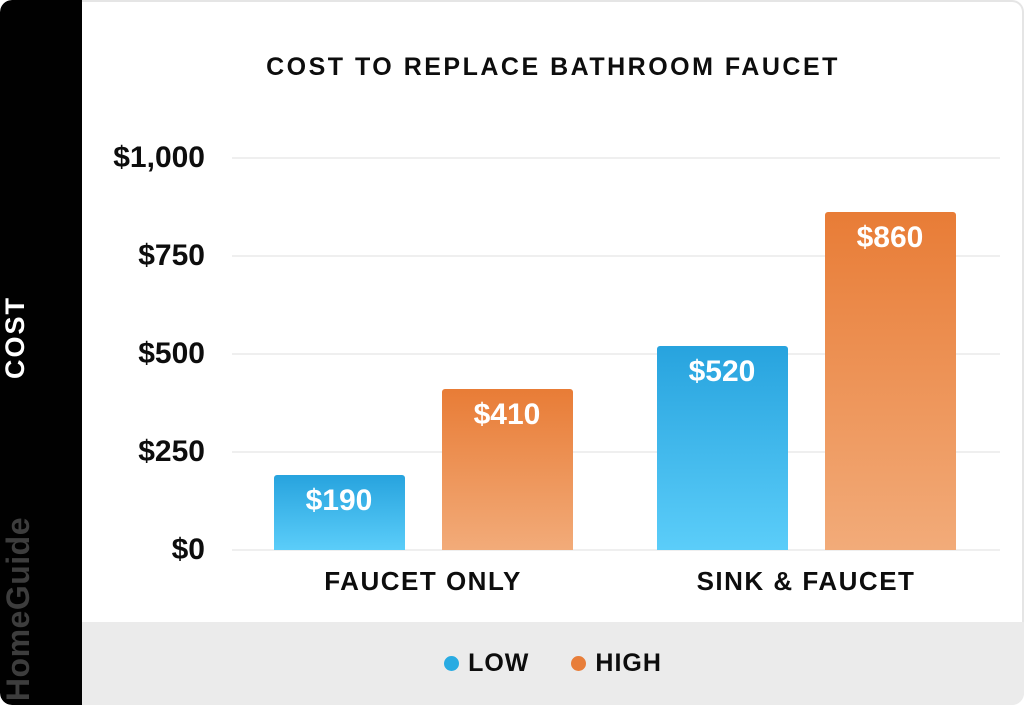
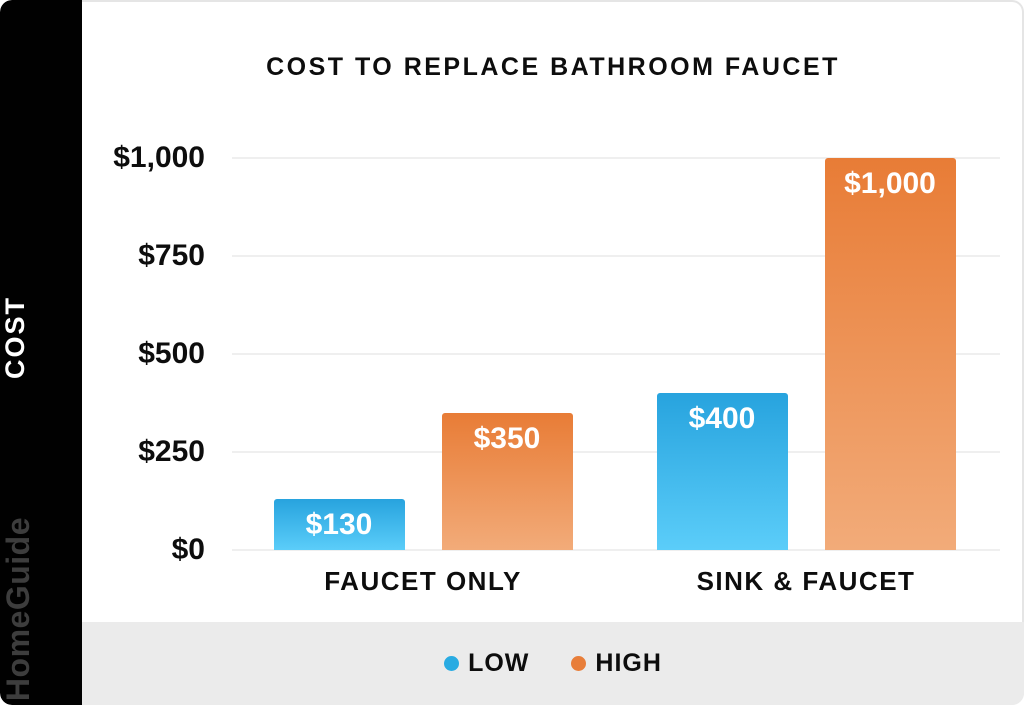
LOW/FAUCET ONLY: $190 -> $130
HIGH/FAUCET ONLY: $410 -> $350
LOW/SINK & FAUCET: $520 -> $400
HIGH/SINK & FAUCET: $860 -> $1,000
